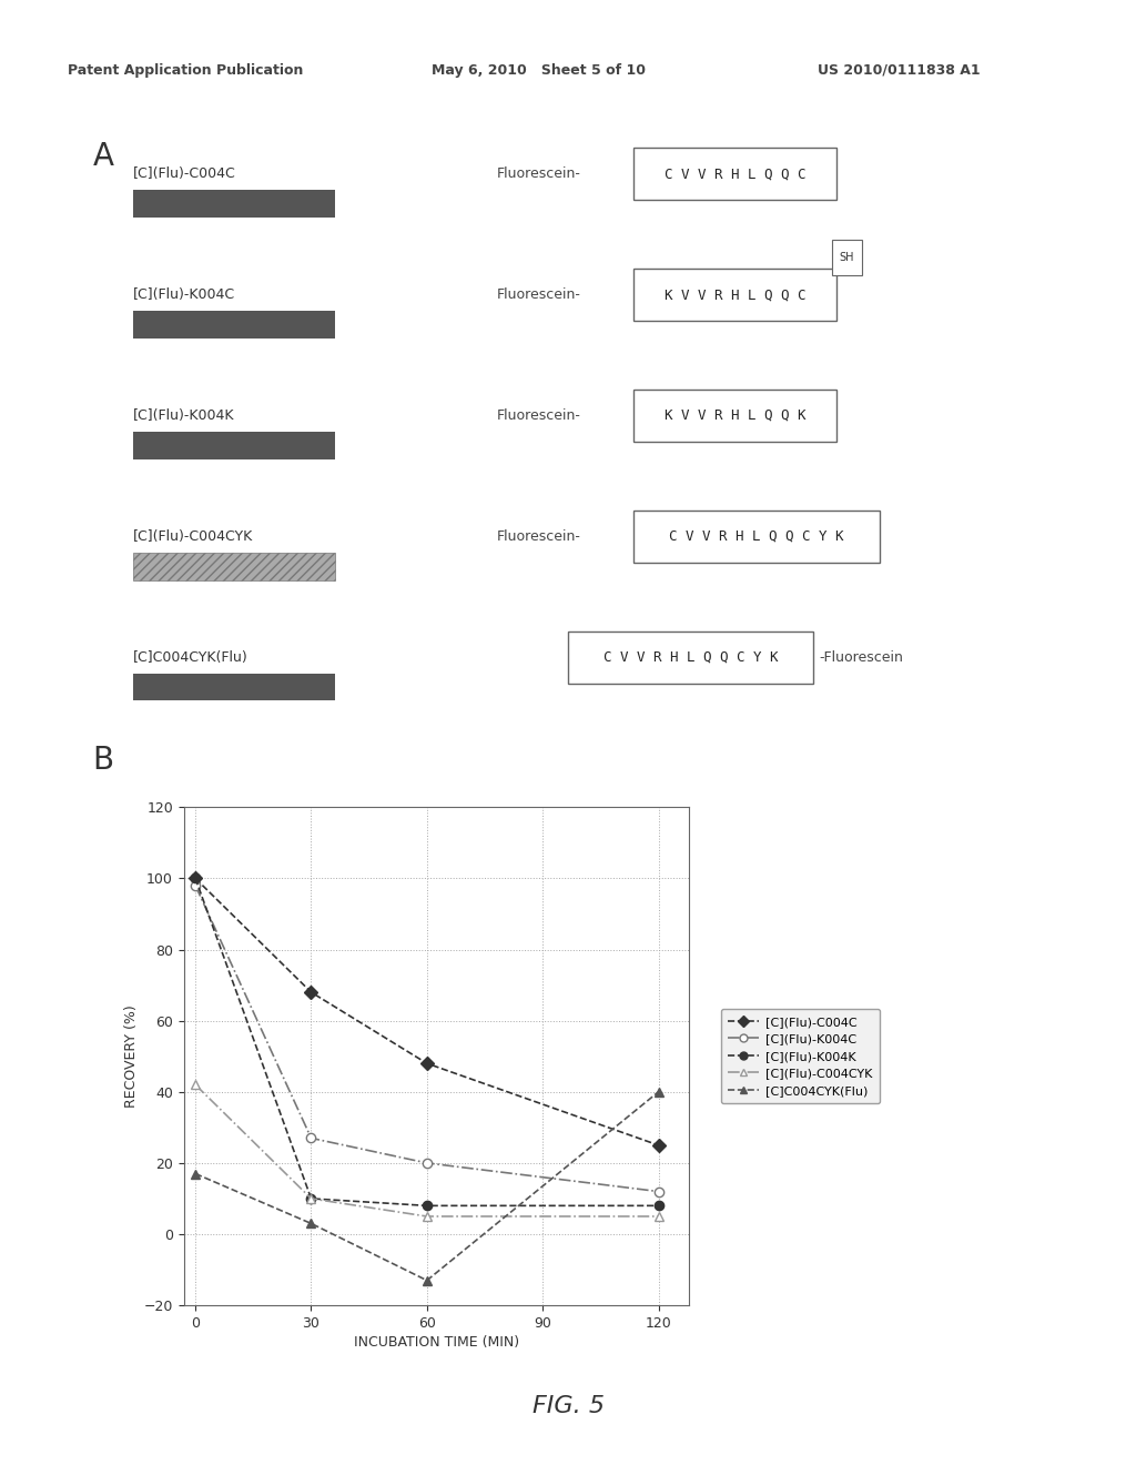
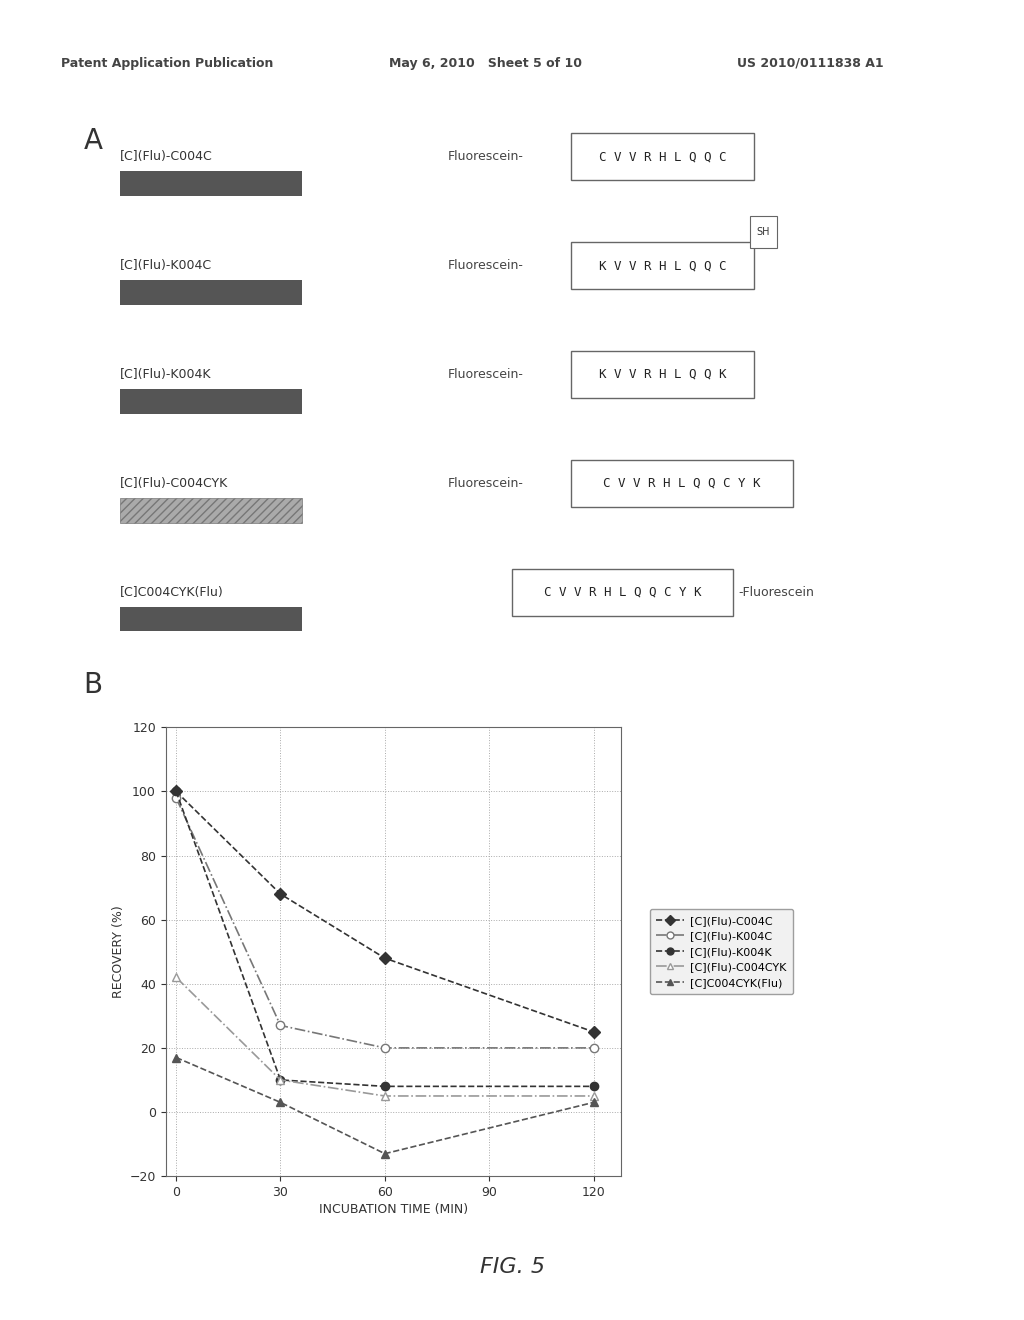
[C](Flu)-K004C/120: 12 -> 20
[C]C004CYK(Flu)/120: 40 -> 3
